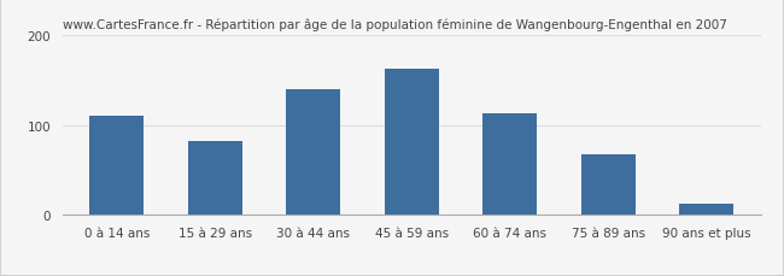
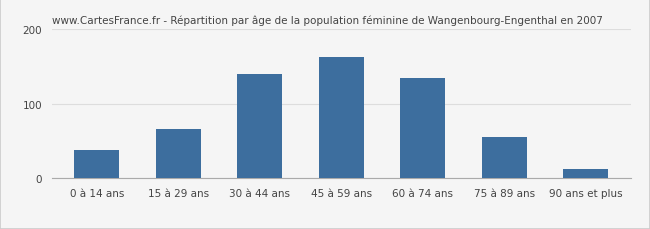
0 à 14 ans: 110 -> 38
15 à 29 ans: 82 -> 66
60 à 74 ans: 113 -> 134
75 à 89 ans: 68 -> 56
